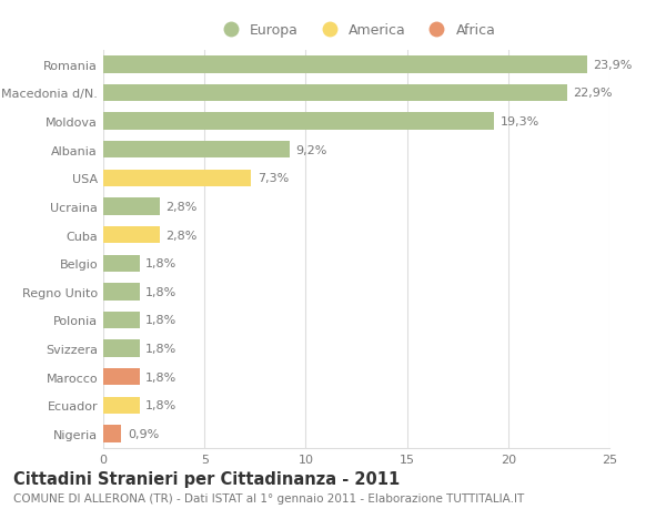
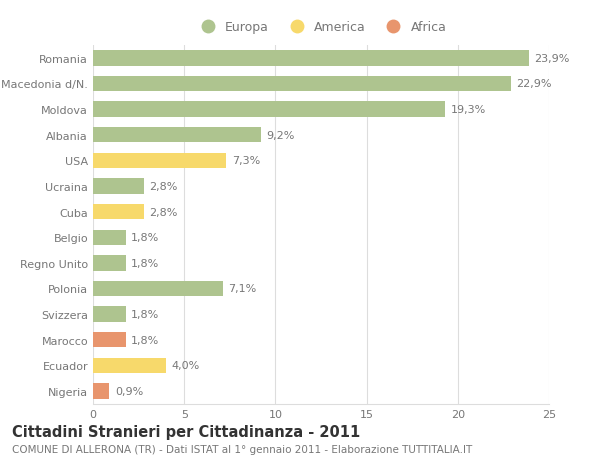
Polonia: 1,8% -> 7,1%
Ecuador: 1,8% -> 4,0%
